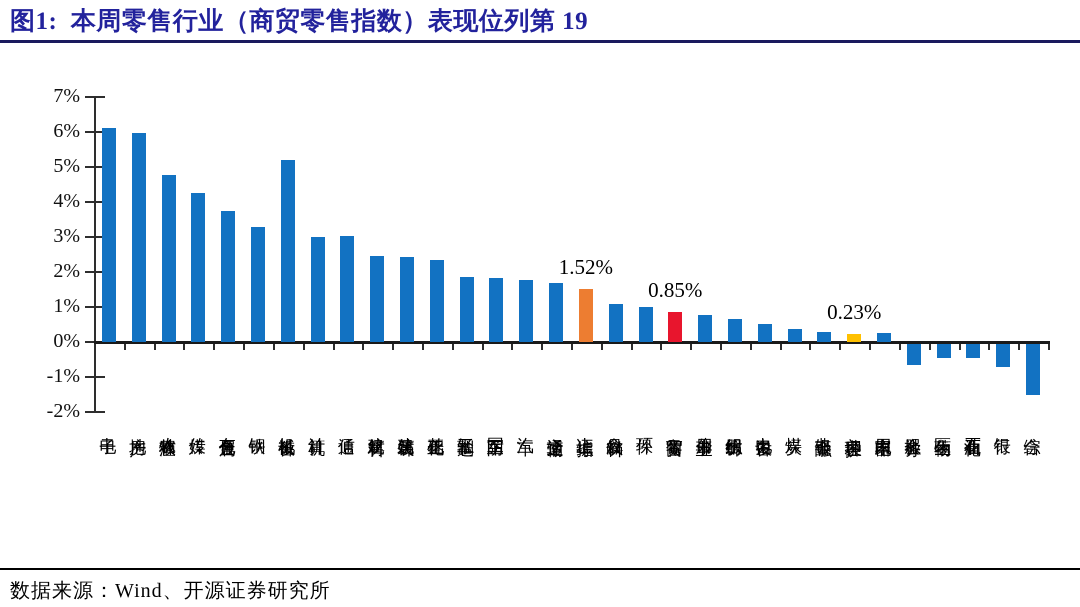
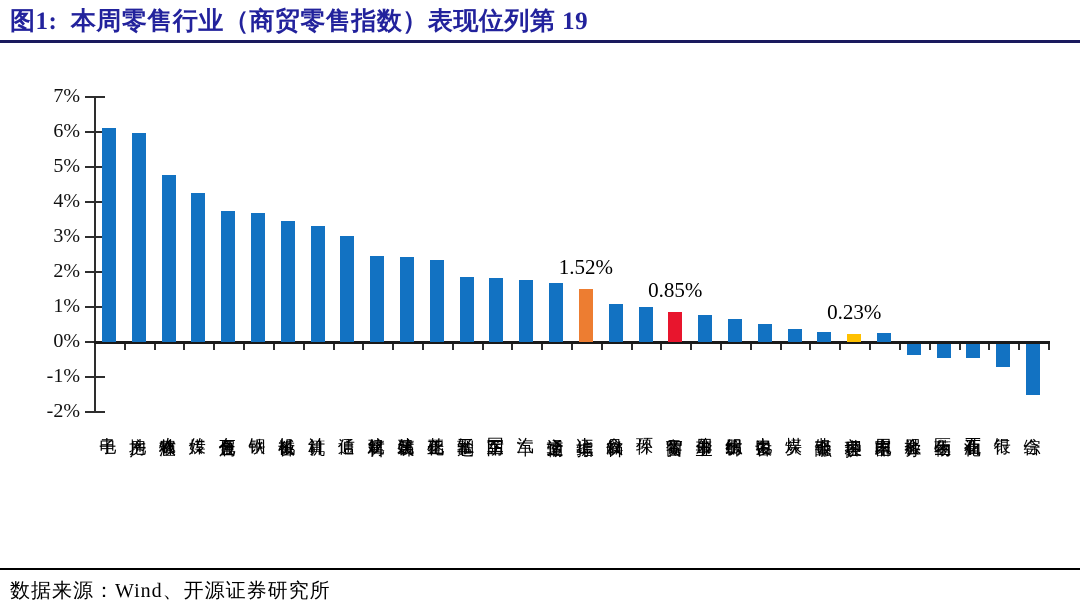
钢铁: 3.3% -> 3.7%
机械设备: 5.2% -> 3.5%
计算机: 3.0% -> 3.3%
社会服务: -0.6% -> -0.3%
